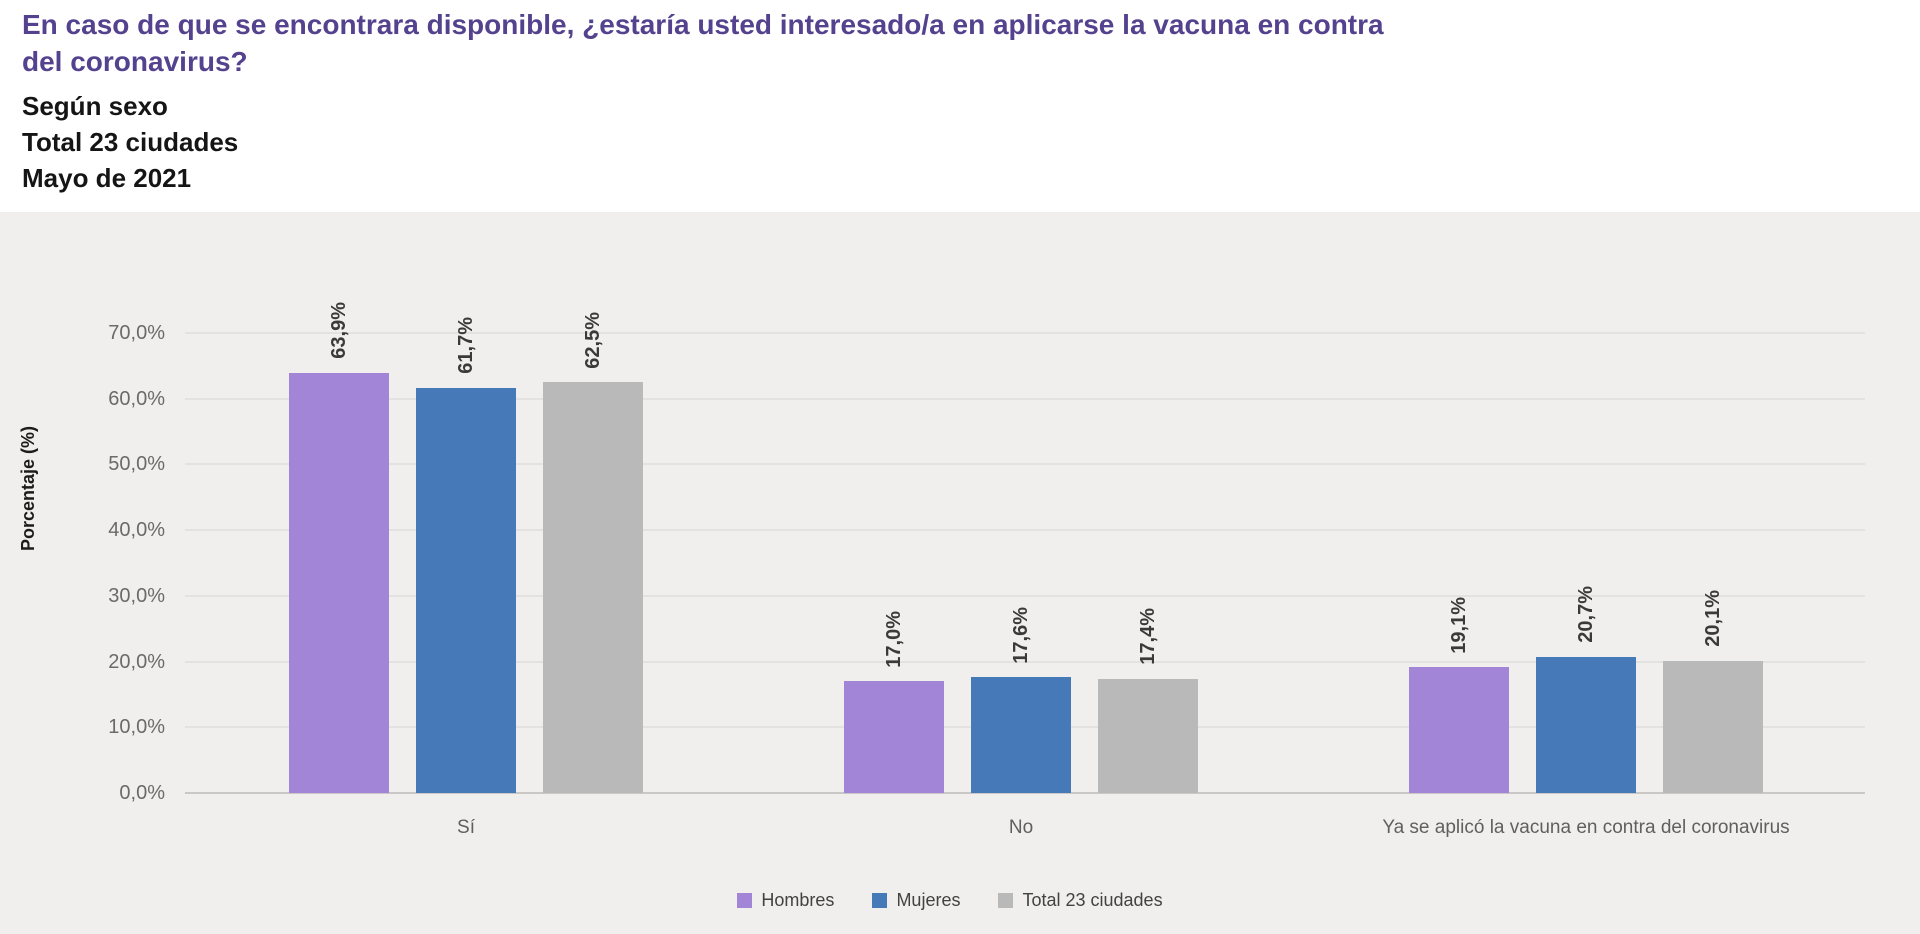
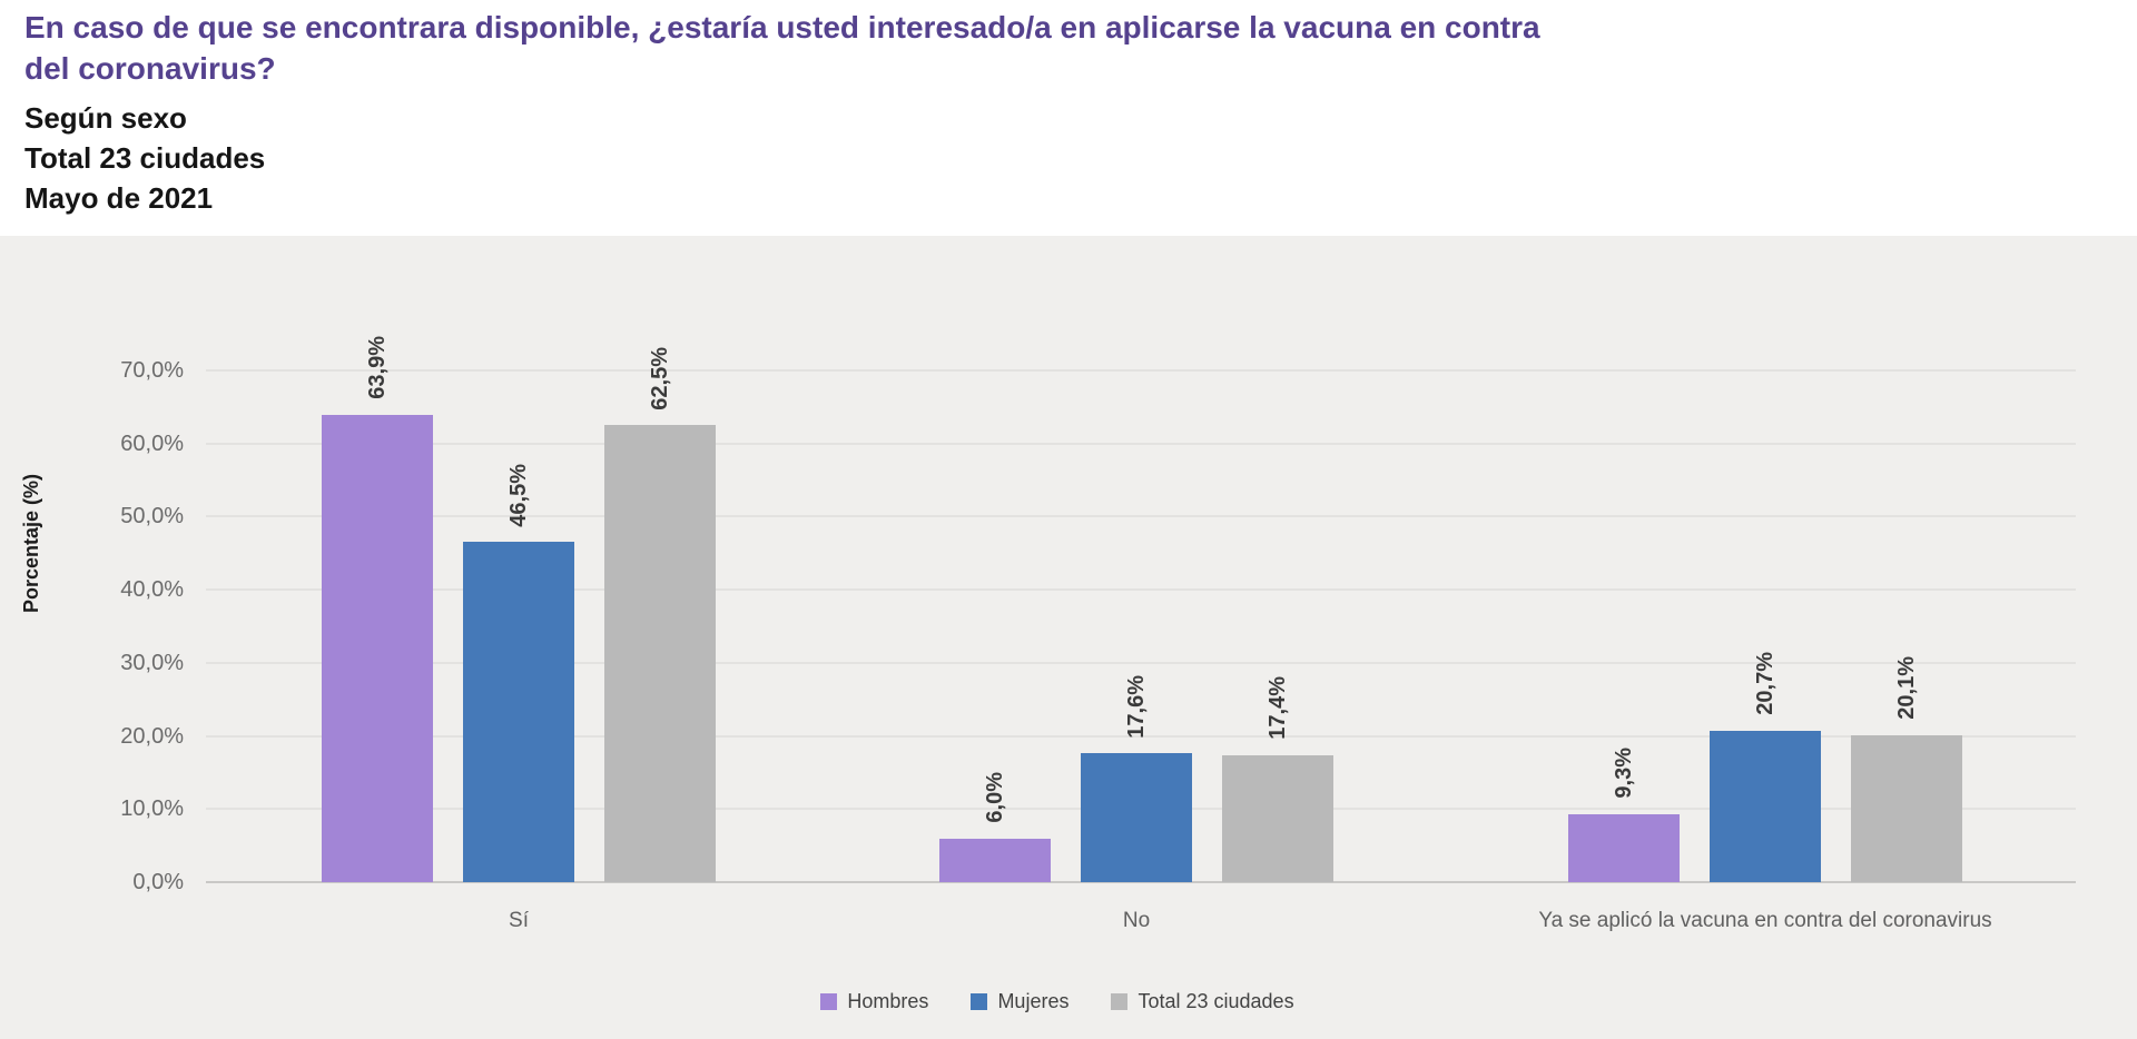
Mujeres/Sí: 61,7% -> 46,5%
Hombres/No: 17,0% -> 6,0%
Hombres/Ya se aplicó la vacuna en contra del coronavirus: 19,1% -> 9,3%
